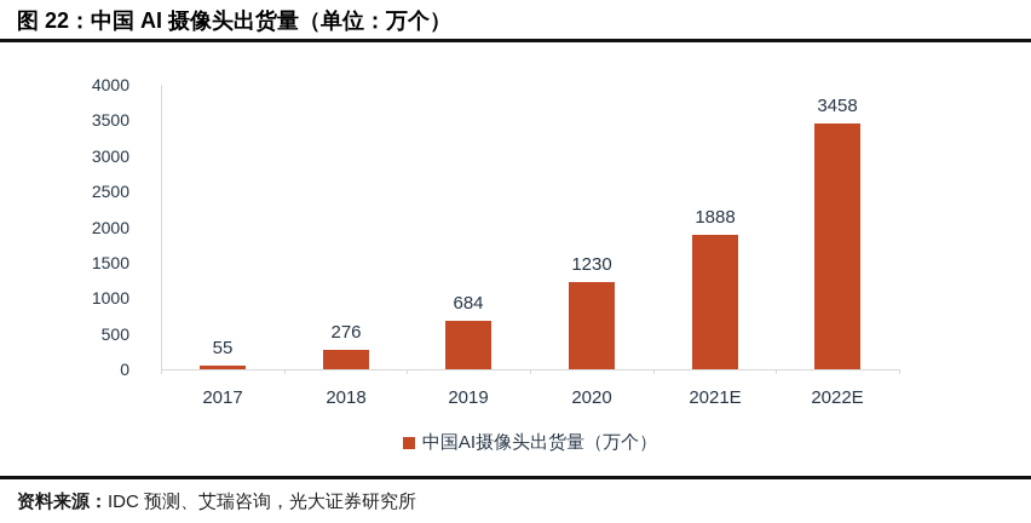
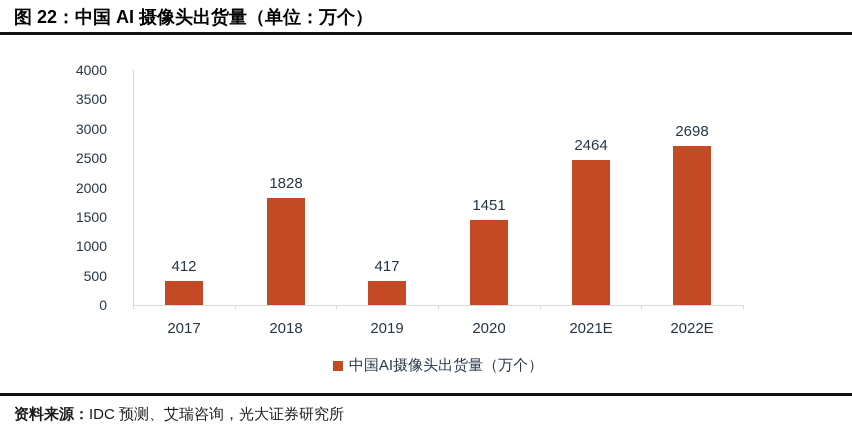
2017: 55 -> 412
2018: 276 -> 1828
2019: 684 -> 417
2020: 1230 -> 1451
2021E: 1888 -> 2464
2022E: 3458 -> 2698
